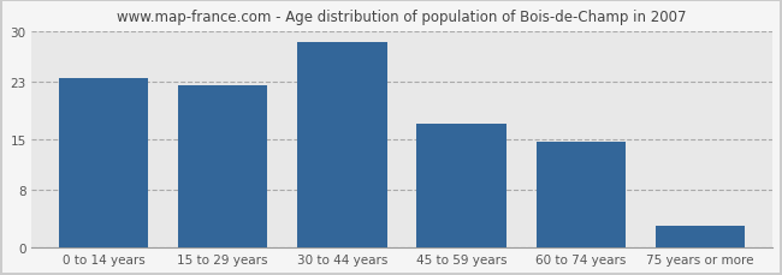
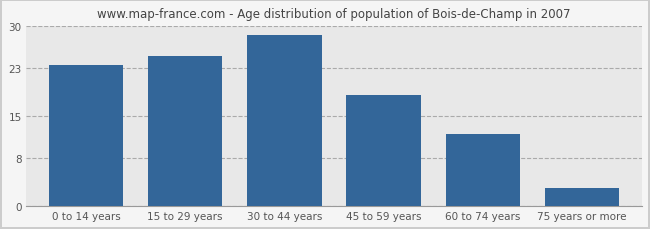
15 to 29 years: 22.4 -> 25.0
45 to 59 years: 17.2 -> 18.5
60 to 74 years: 14.6 -> 12.0
